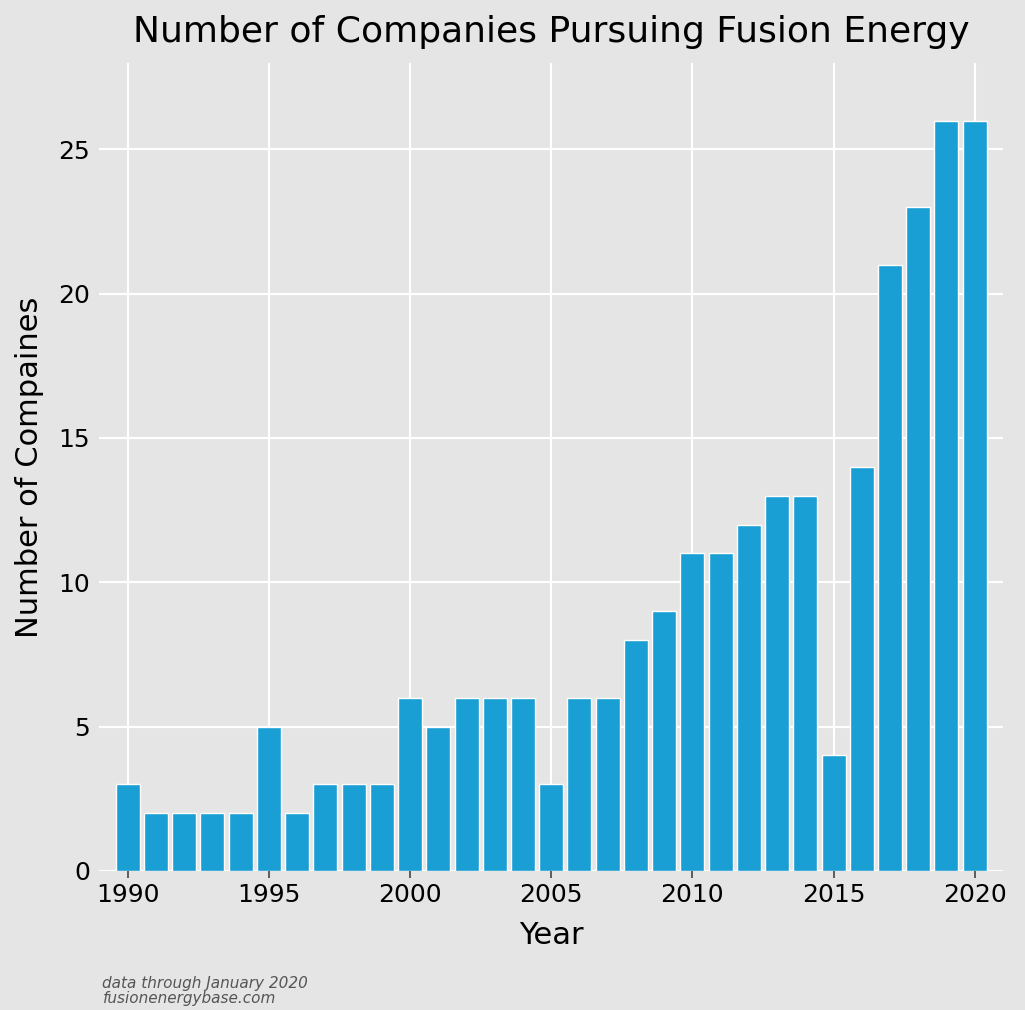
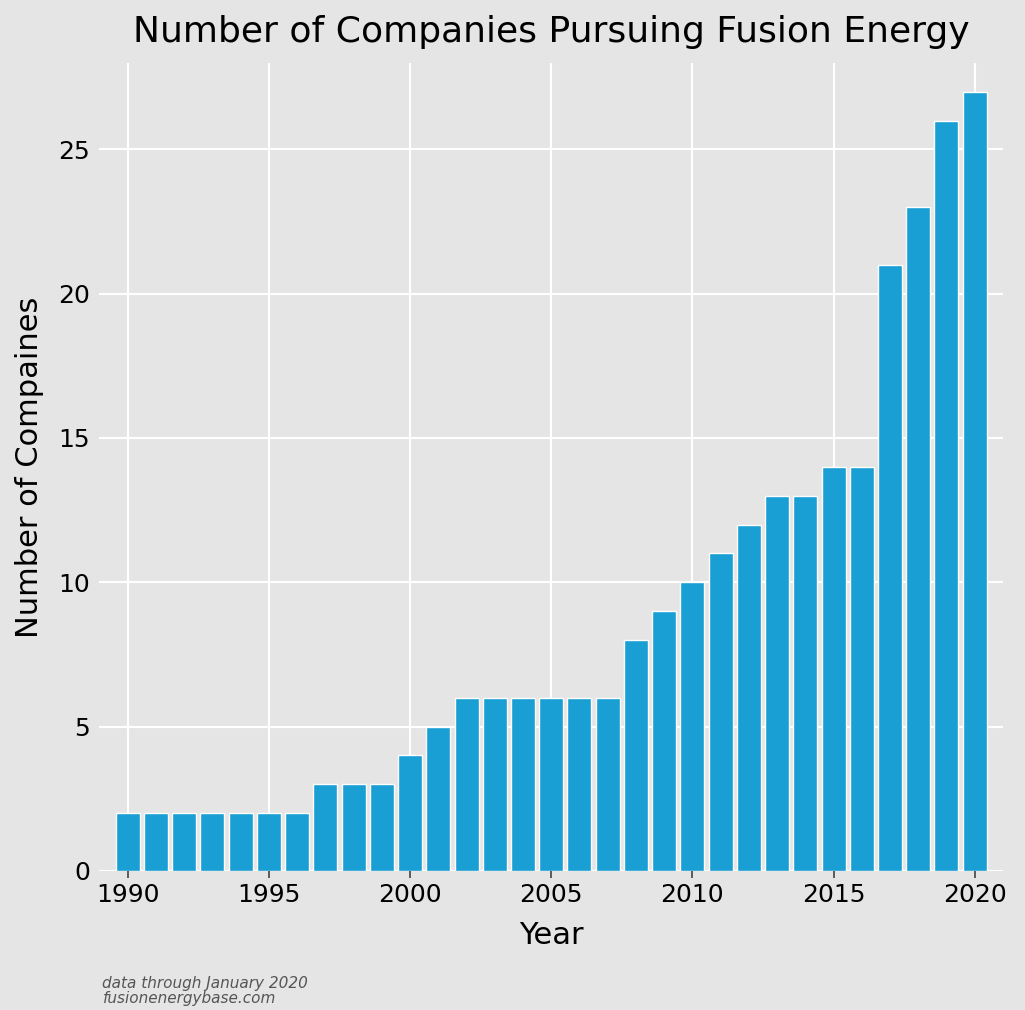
1990: 3 -> 2
1995: 5 -> 2
2000: 6 -> 4
2005: 3 -> 6
2010: 11 -> 10
2015: 4 -> 14
2020: 26 -> 27
